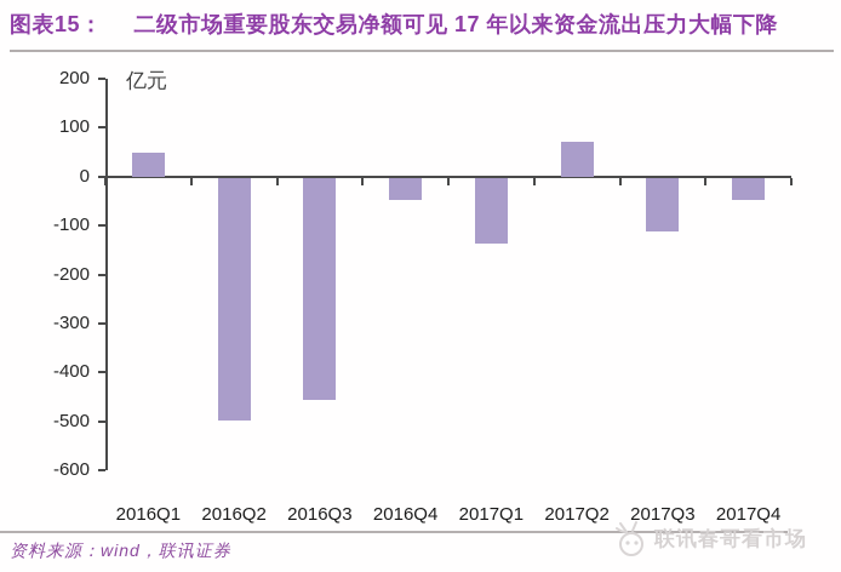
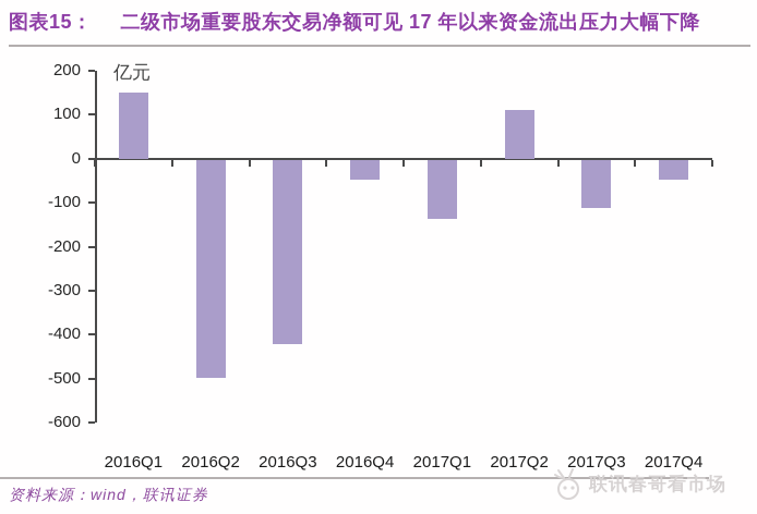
2016Q1: 50 -> 150
2016Q3: -460 -> -420
2017Q2: 70 -> 110
